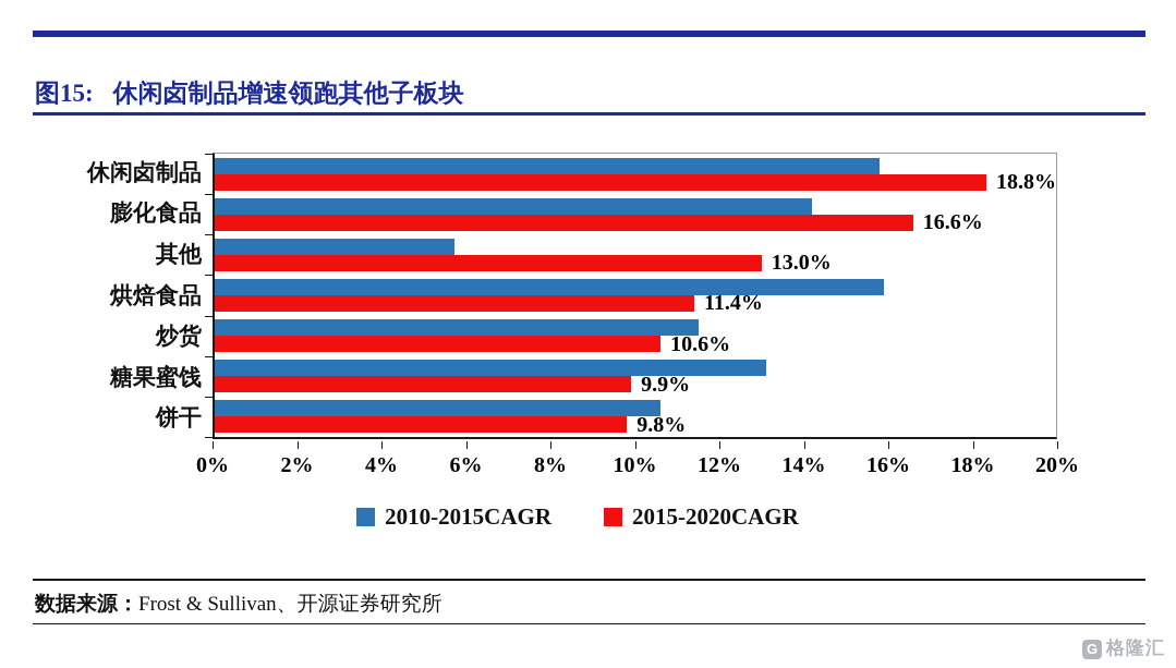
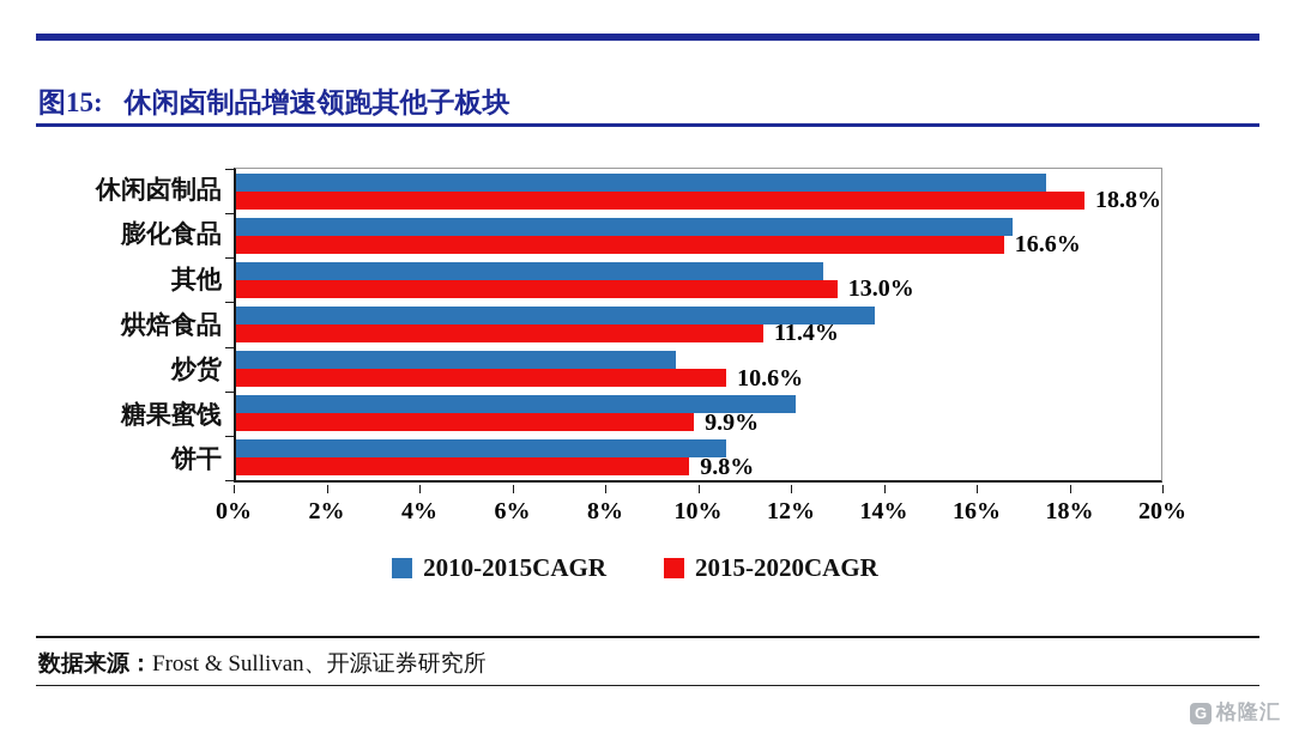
2010-2015CAGR/休闲卤制品: 15.8% -> 17.5%
2010-2015CAGR/膨化食品: 14.2% -> 16.8%
2010-2015CAGR/其他: 5.7% -> 12.7%
2010-2015CAGR/烘焙食品: 15.9% -> 13.8%
2010-2015CAGR/炒货: 11.5% -> 9.5%
2010-2015CAGR/糖果蜜饯: 13.1% -> 12.1%
